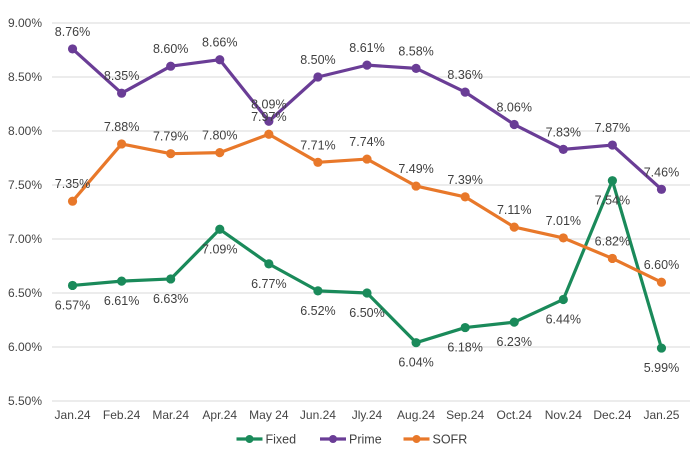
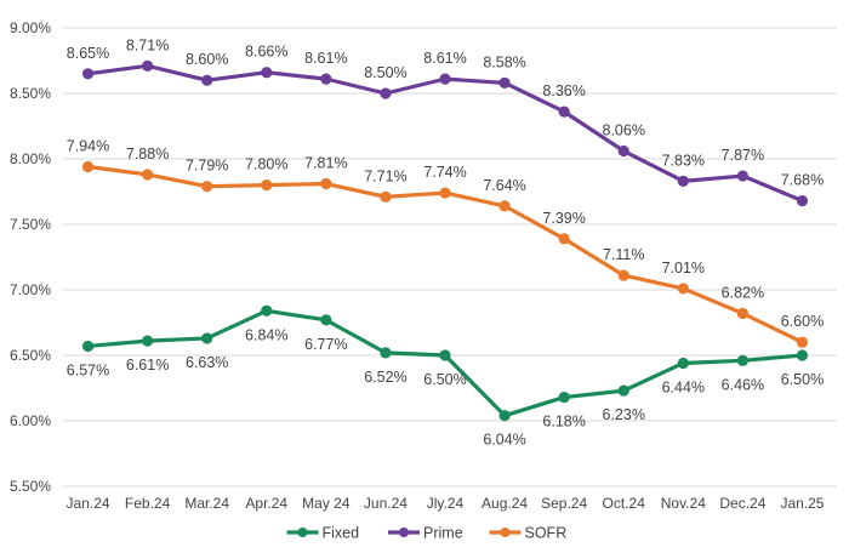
Prime/Jan.24: 8.76% -> 8.65%
SOFR/Jan.24: 7.35% -> 7.94%
Prime/Feb.24: 8.35% -> 8.71%
Fixed/Apr.24: 7.09% -> 6.84%
Prime/May 24: 8.09% -> 8.61%
SOFR/May 24: 7.97% -> 7.81%
SOFR/Aug.24: 7.49% -> 7.64%
Fixed/Dec.24: 7.54% -> 6.46%
Fixed/Jan.25: 5.99% -> 6.50%
Prime/Jan.25: 7.46% -> 7.68%
